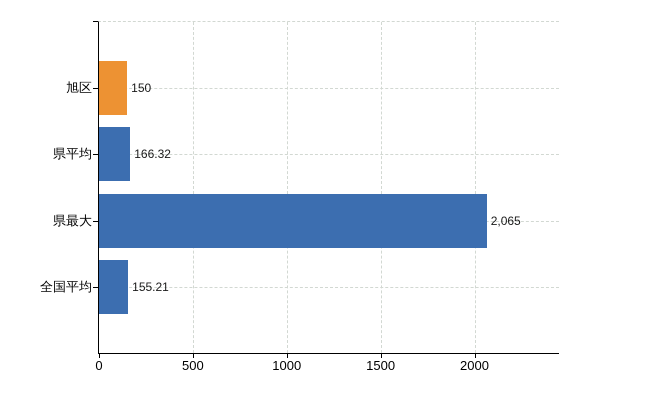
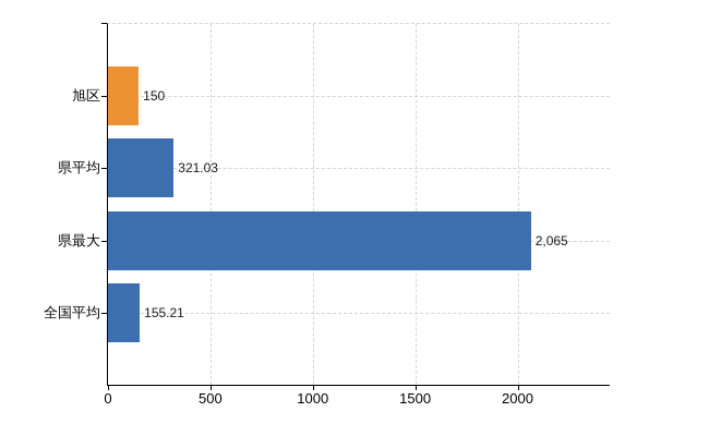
県平均: 166.32 -> 321.03
